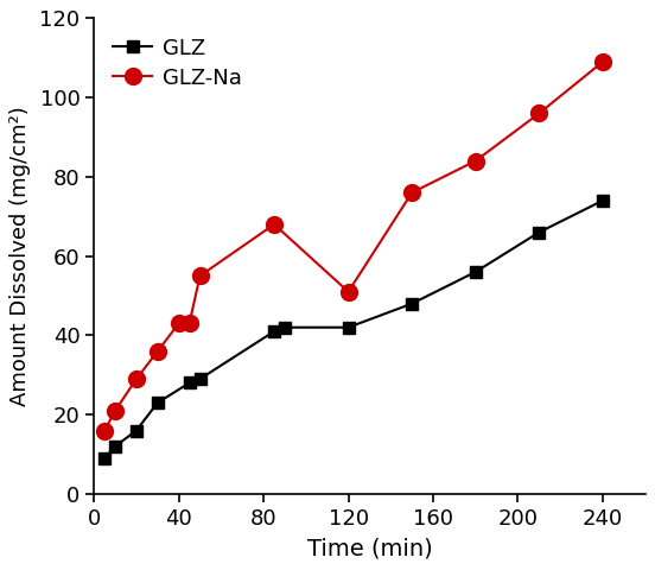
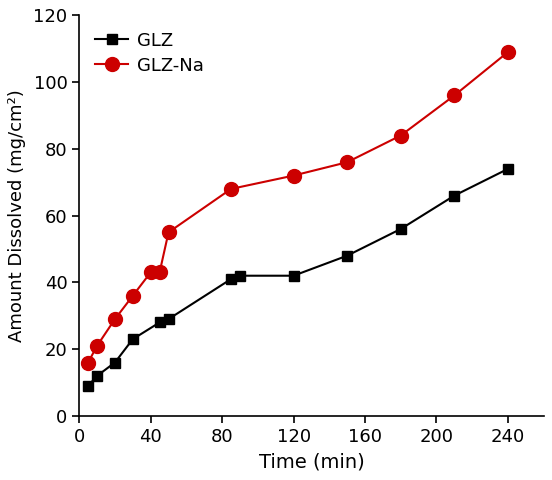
GLZ-Na/120: 51 -> 72
